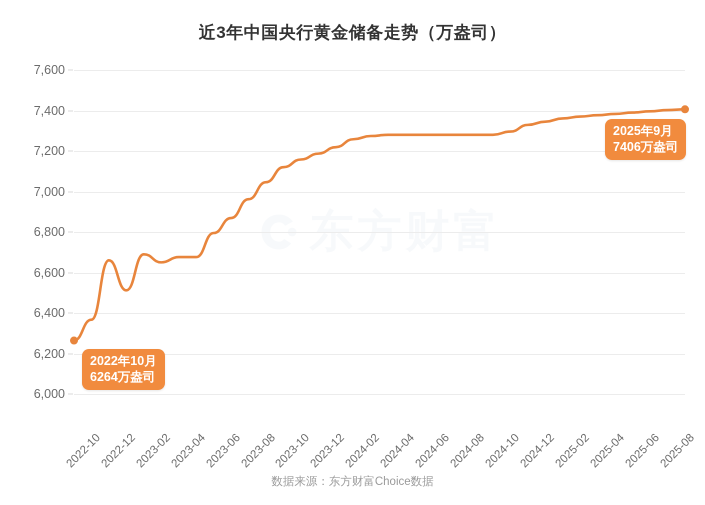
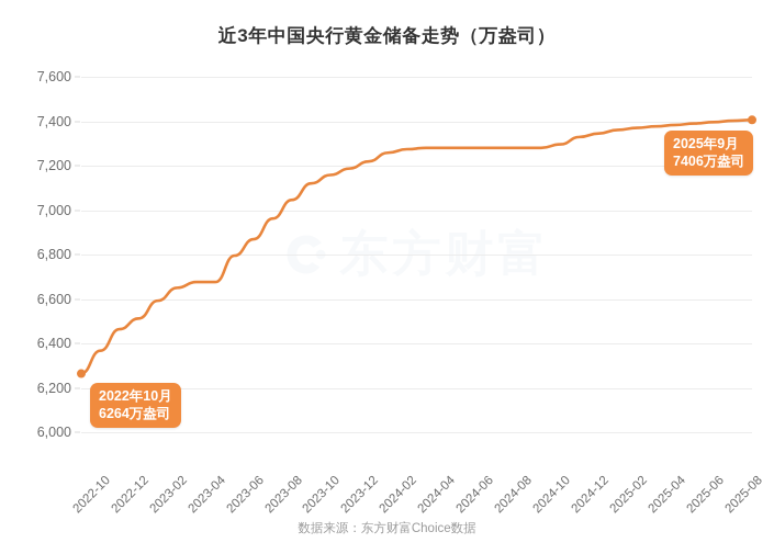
2022-12: 6660 -> 6460
2023-02: 6690 -> 6590
